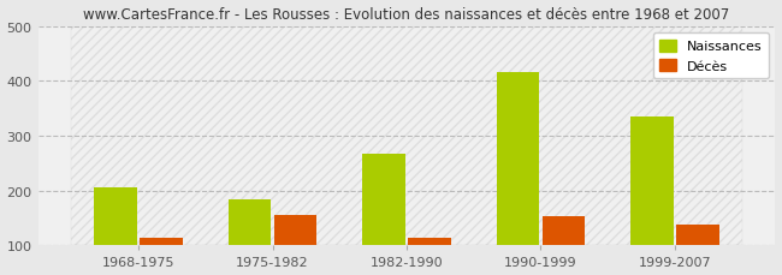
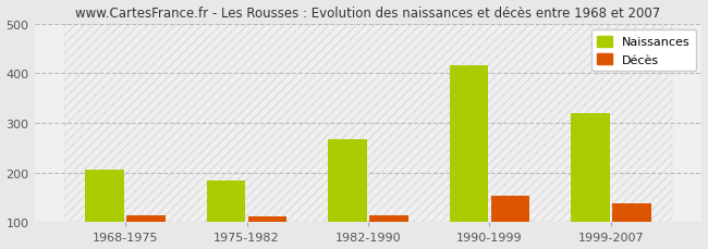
Décès/1975-1982: 155 -> 112
Naissances/1999-2007: 335 -> 320
